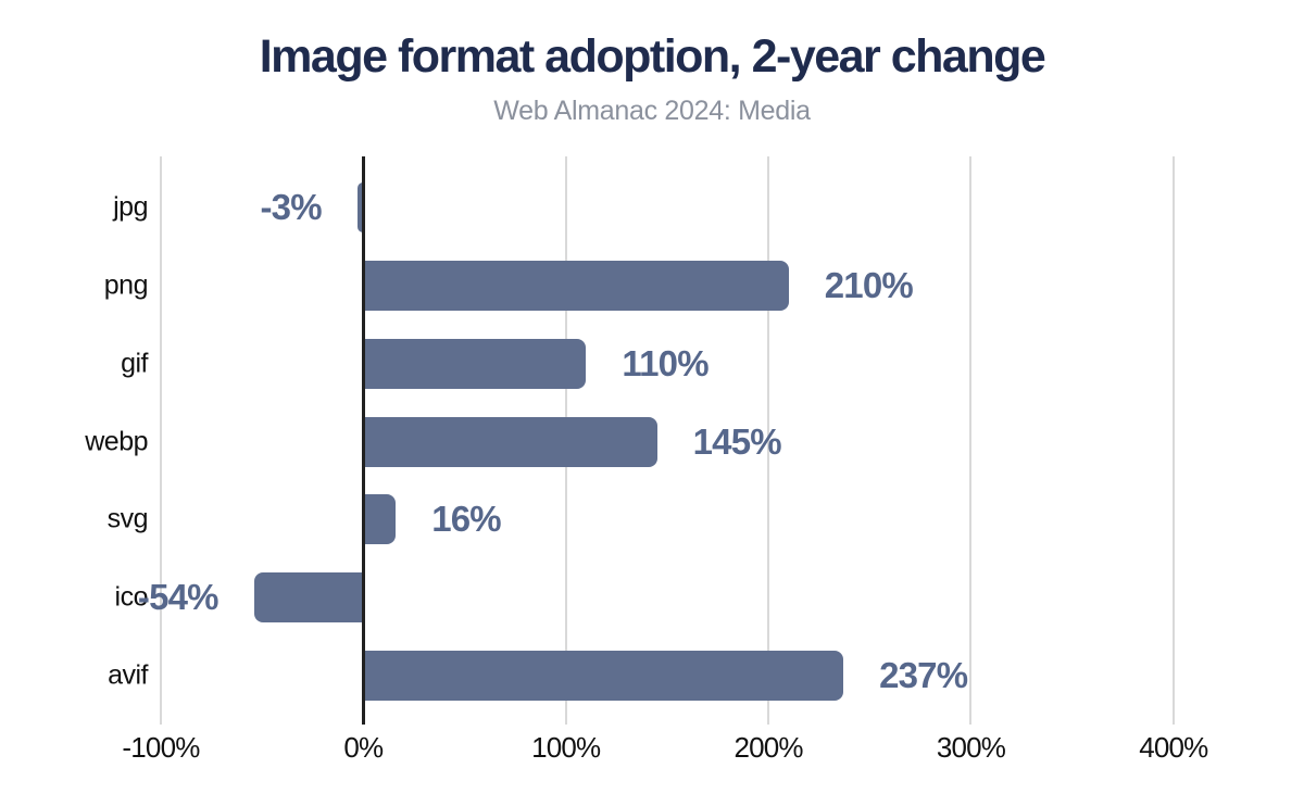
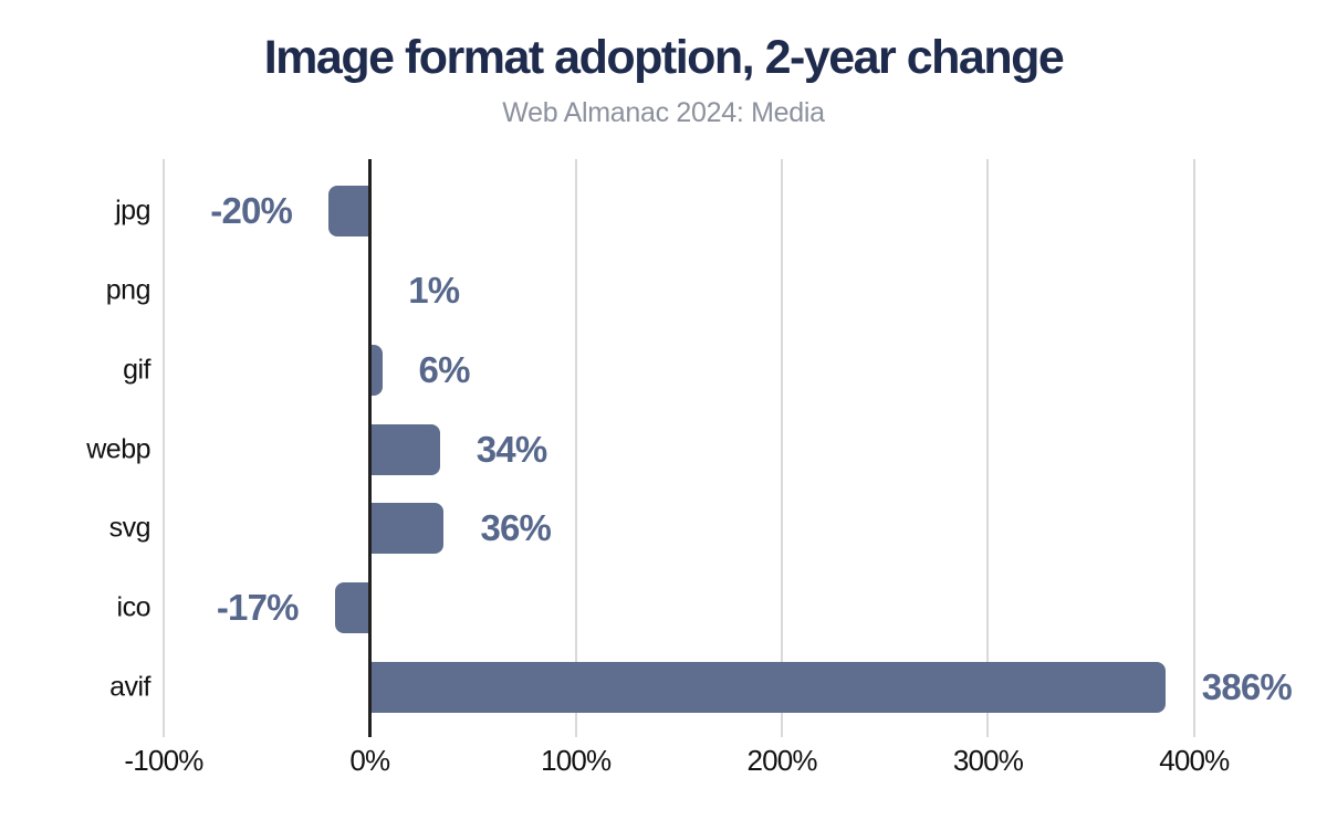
jpg: -3% -> -20%
png: 210% -> 1%
gif: 110% -> 6%
webp: 145% -> 34%
svg: 16% -> 36%
ico: -54% -> -17%
avif: 237% -> 386%
